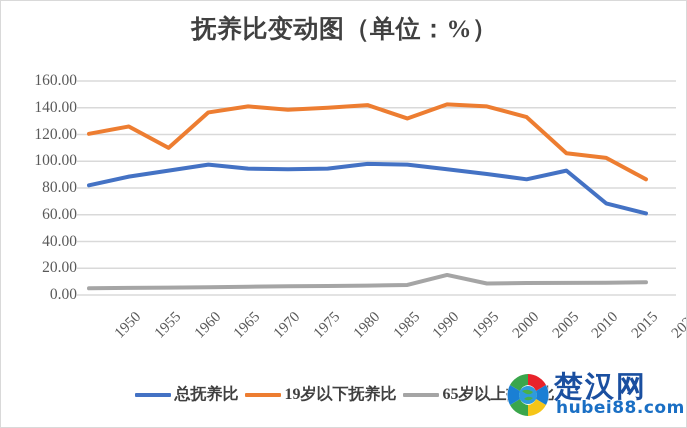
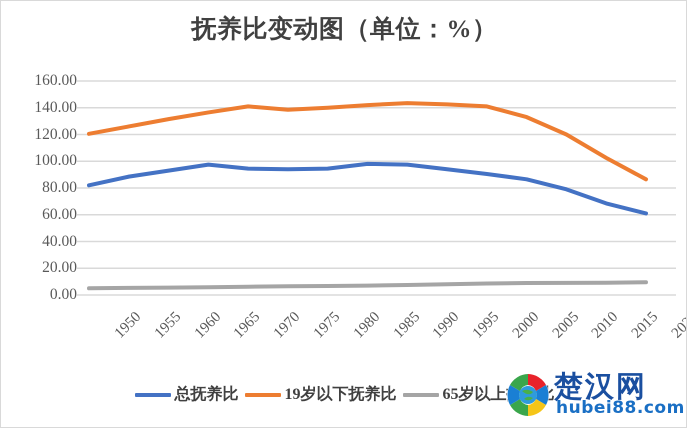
19岁以下抚养比/1960: 110 -> 132
19岁以下抚养比/1990: 132 -> 144
65岁以上抚养比/1995: 15 -> 8
总抚养比/2010: 93 -> 79
19岁以下抚养比/2010: 106 -> 120
